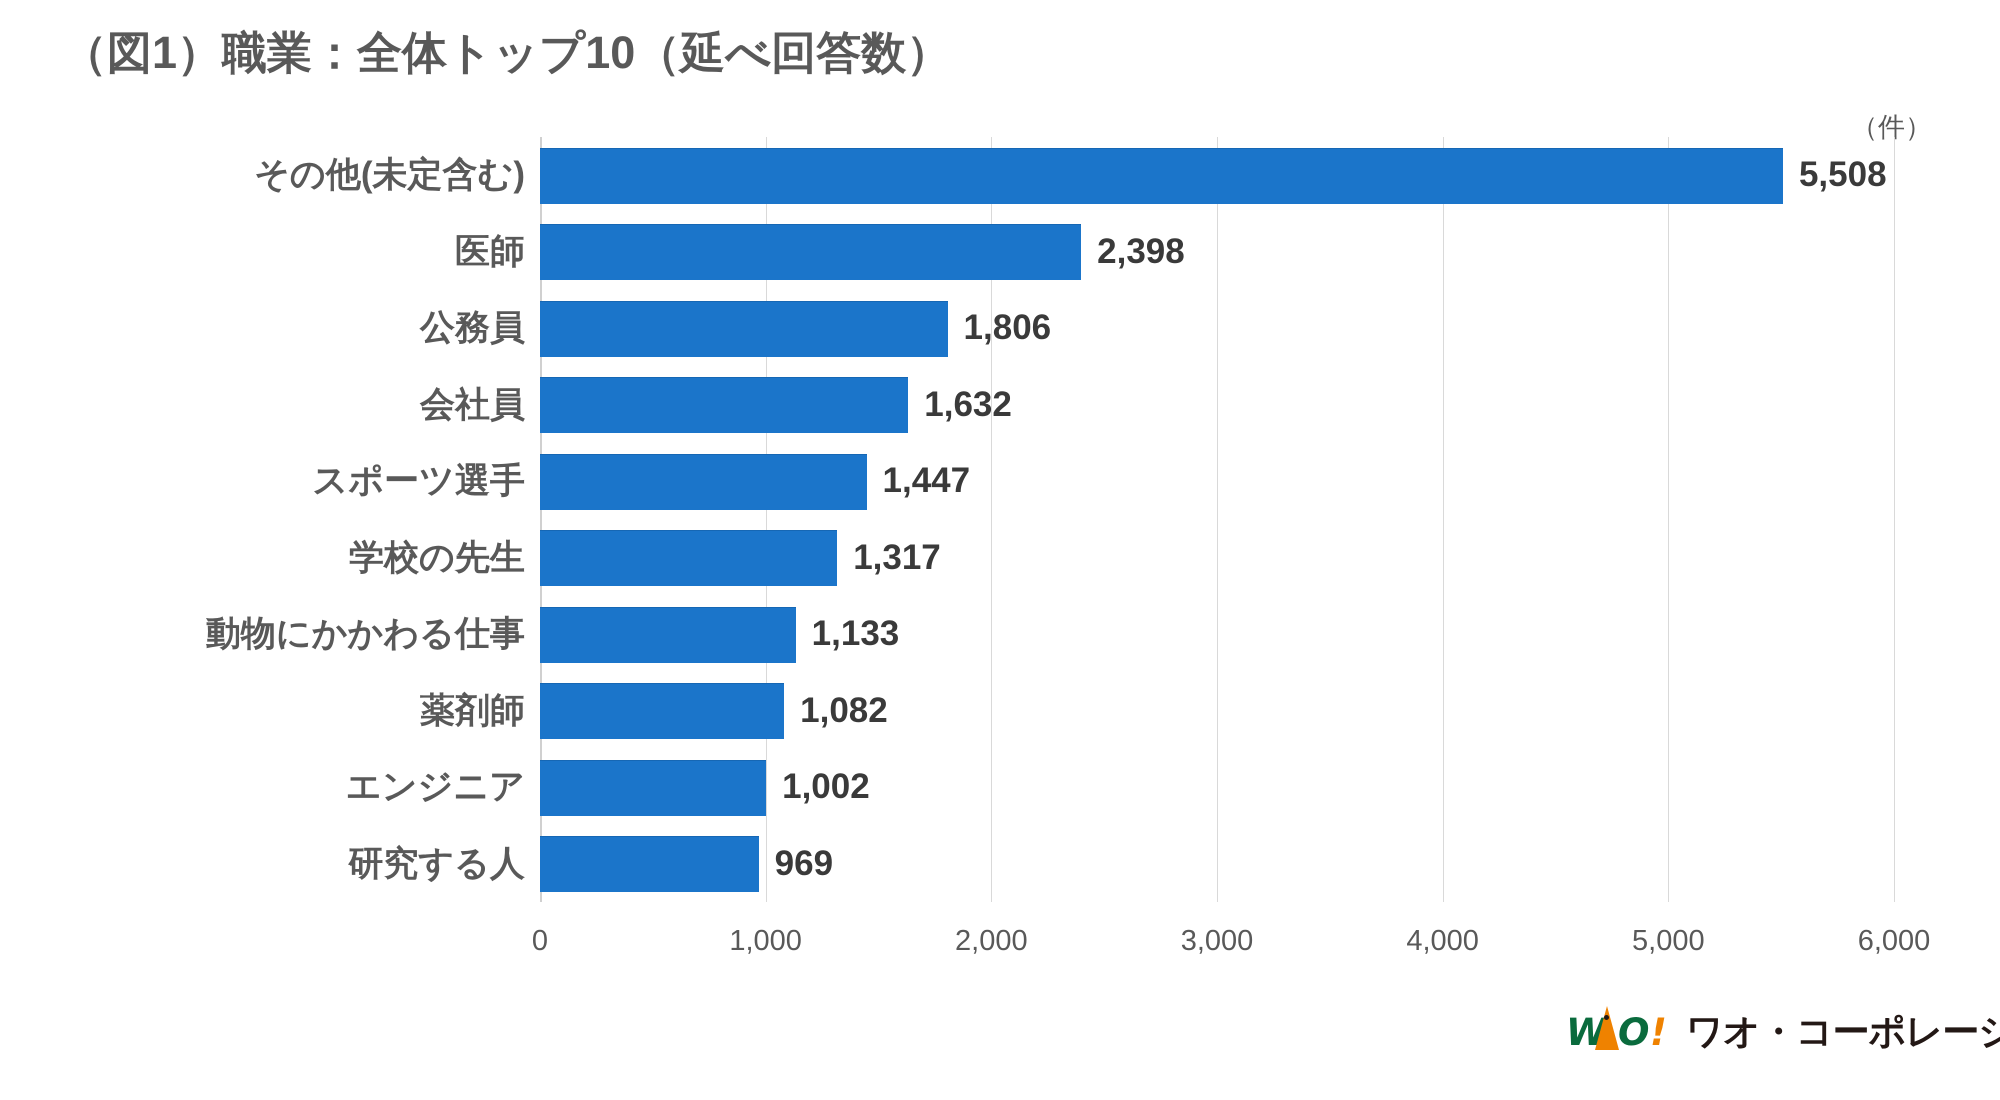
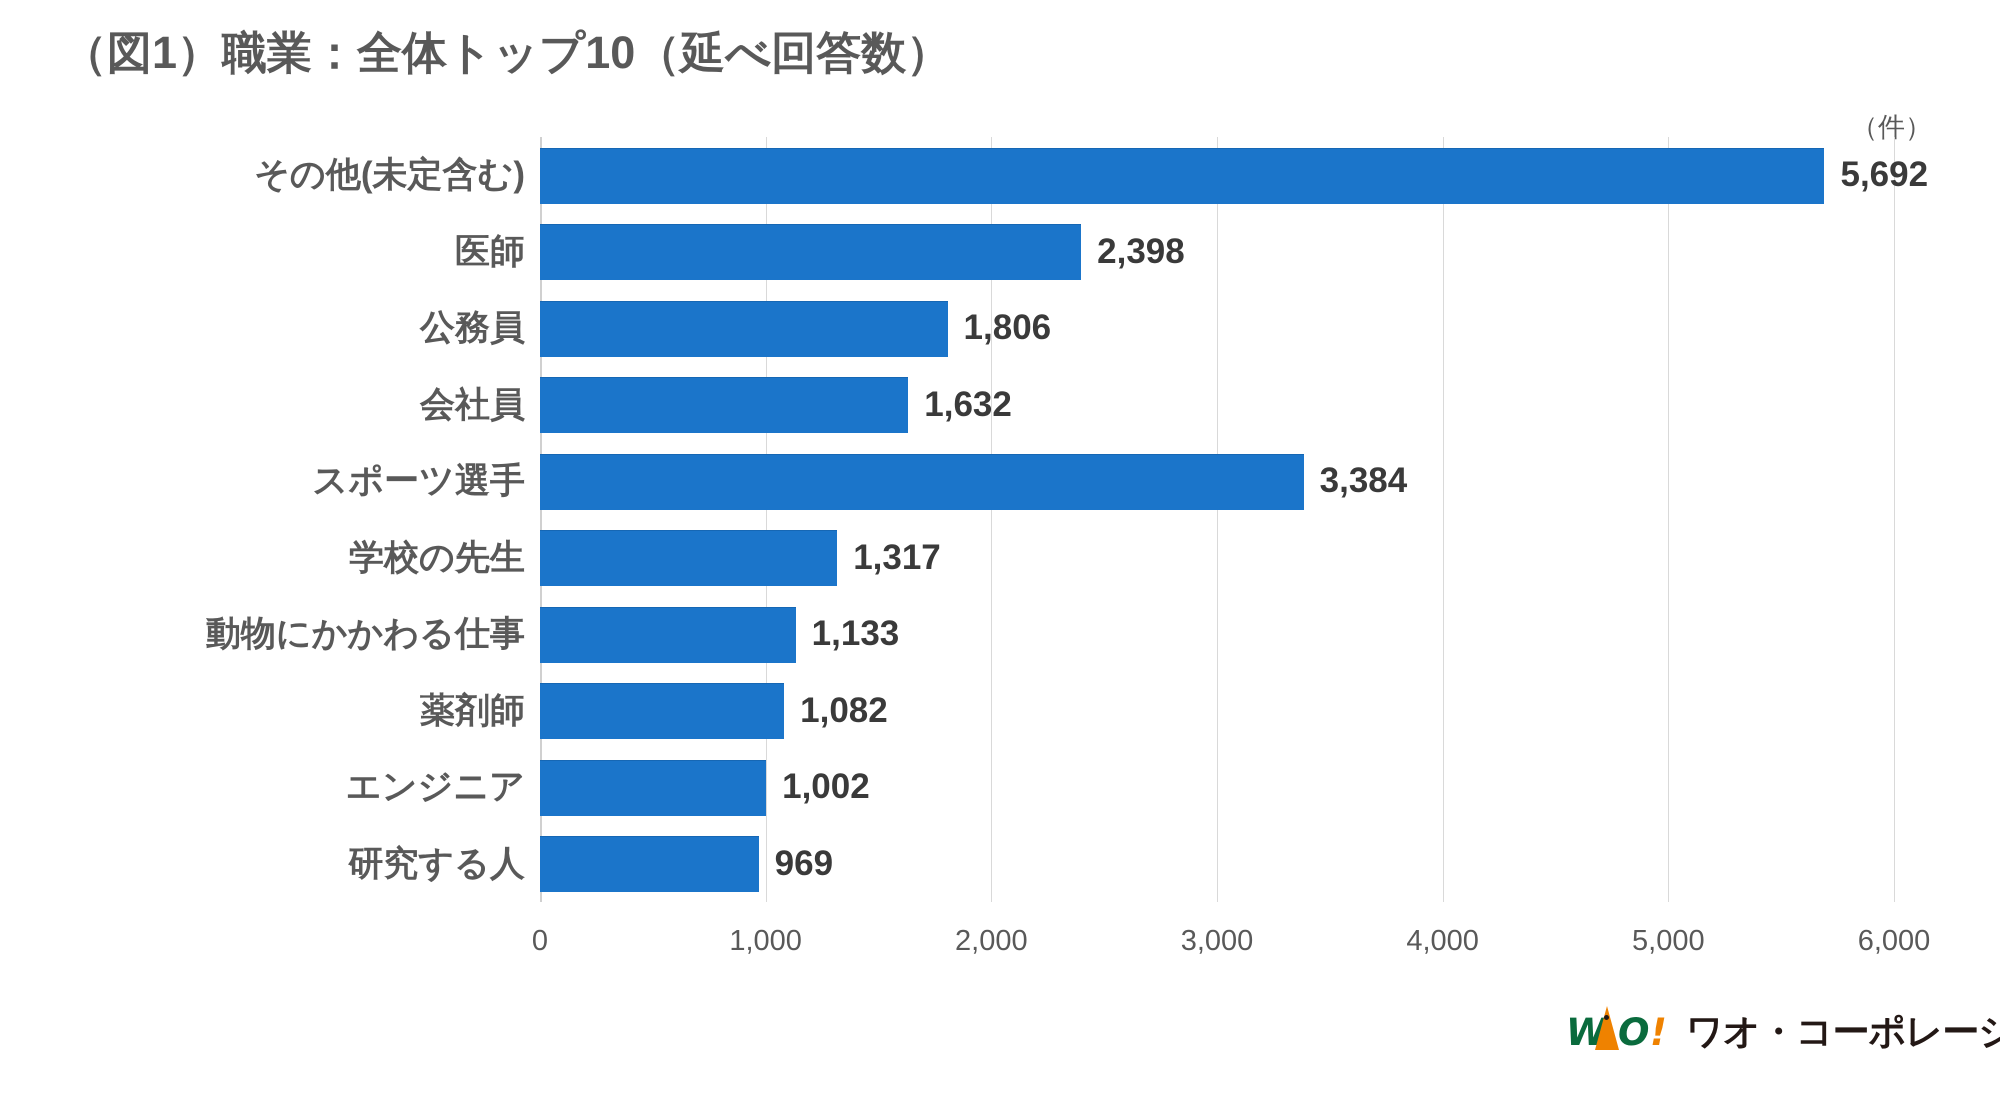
その他(未定含む): 5,508 -> 5,692
スポーツ選手: 1,447 -> 3,384
